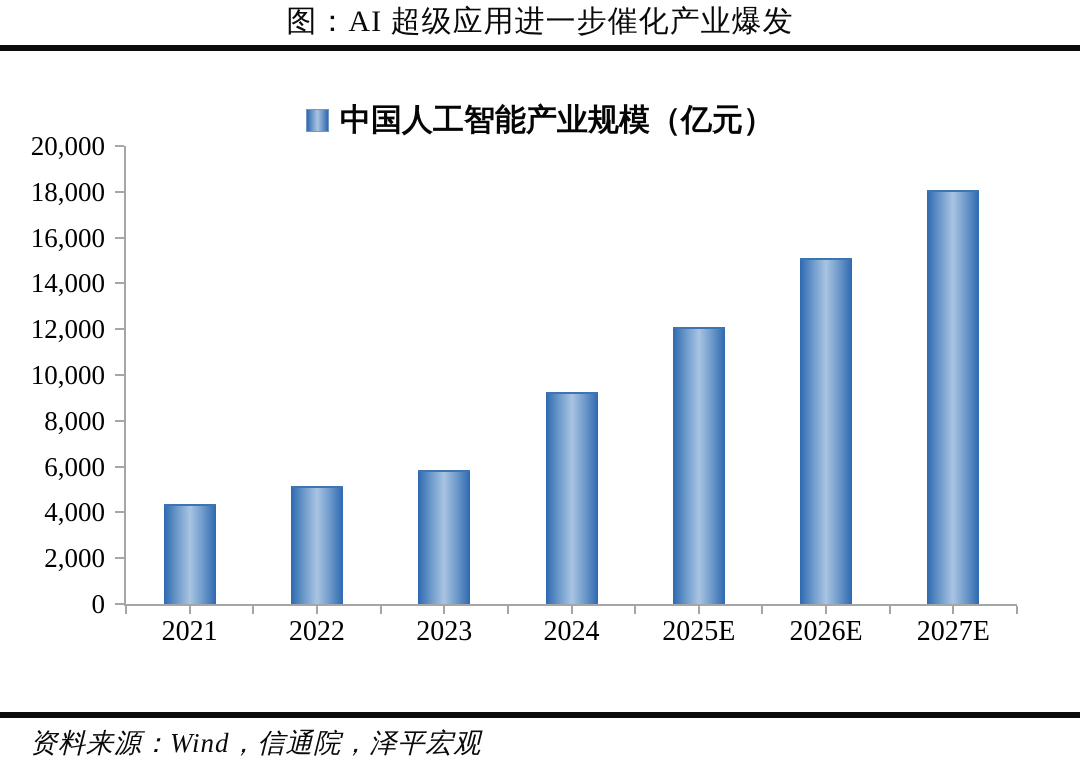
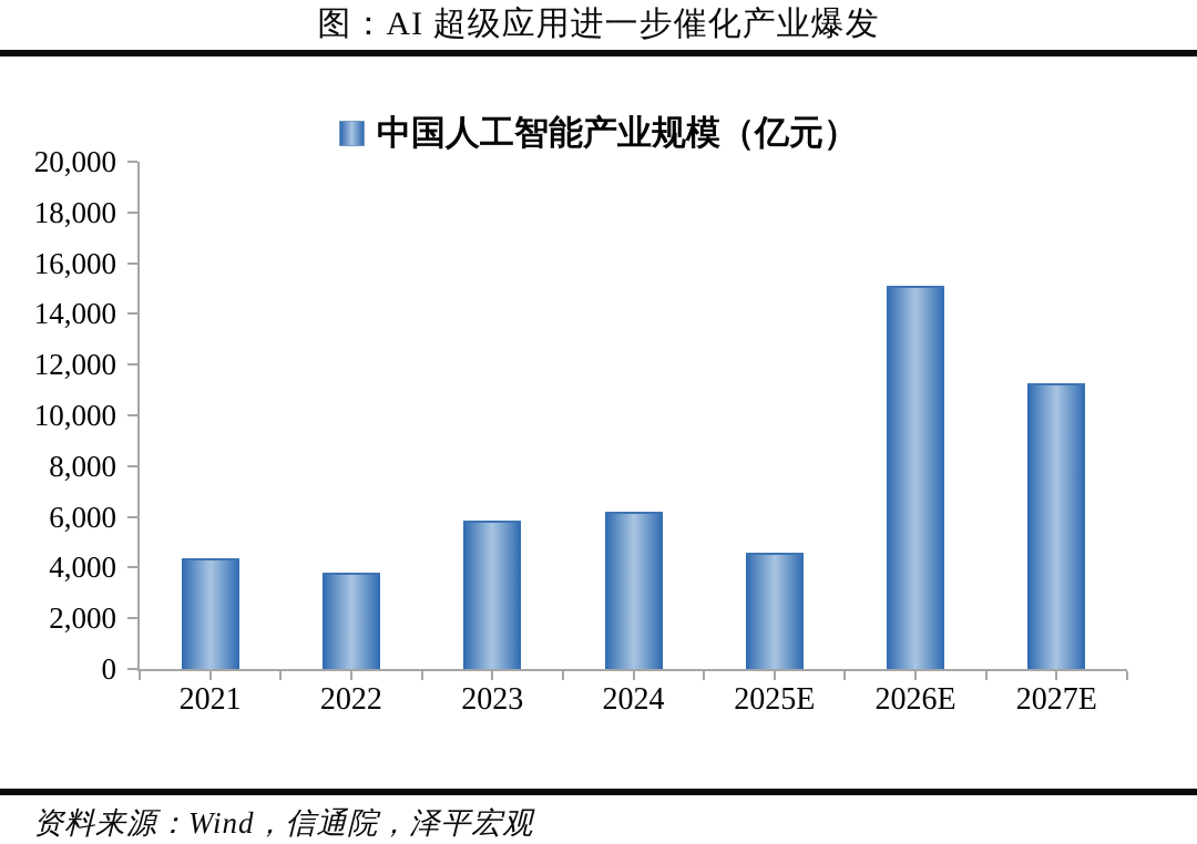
2022: 5100 -> 3700
2024: 9200 -> 6100
2025E: 12000 -> 4500
2027E: 18000 -> 11200
